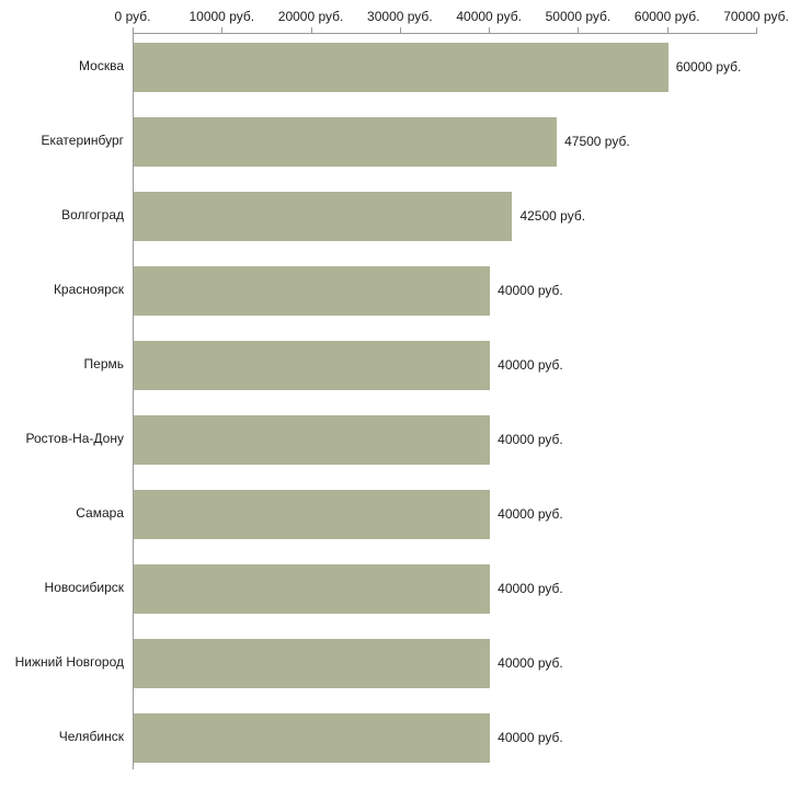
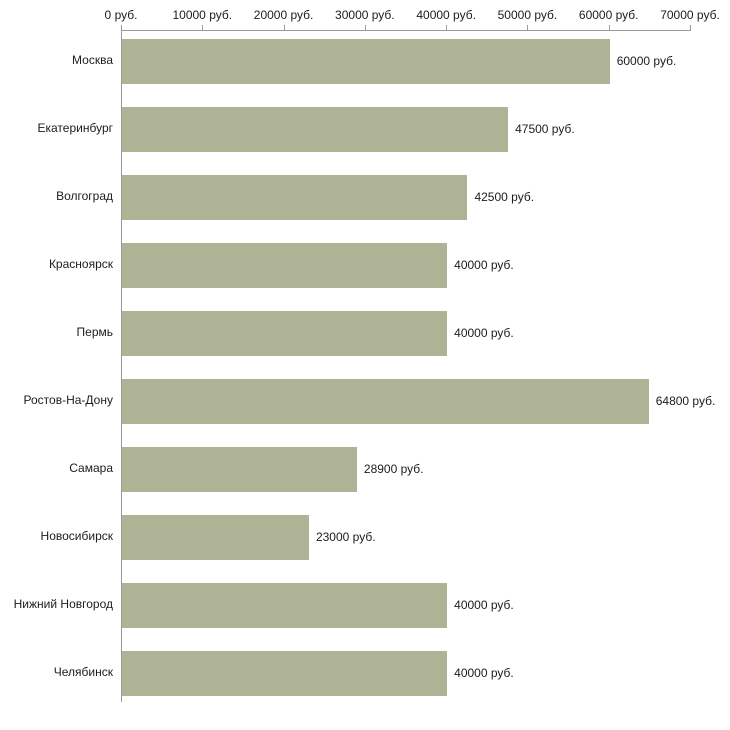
Ростов-На-Дону: 40000 -> 64800
Самара: 40000 -> 28900
Новосибирск: 40000 -> 23000
